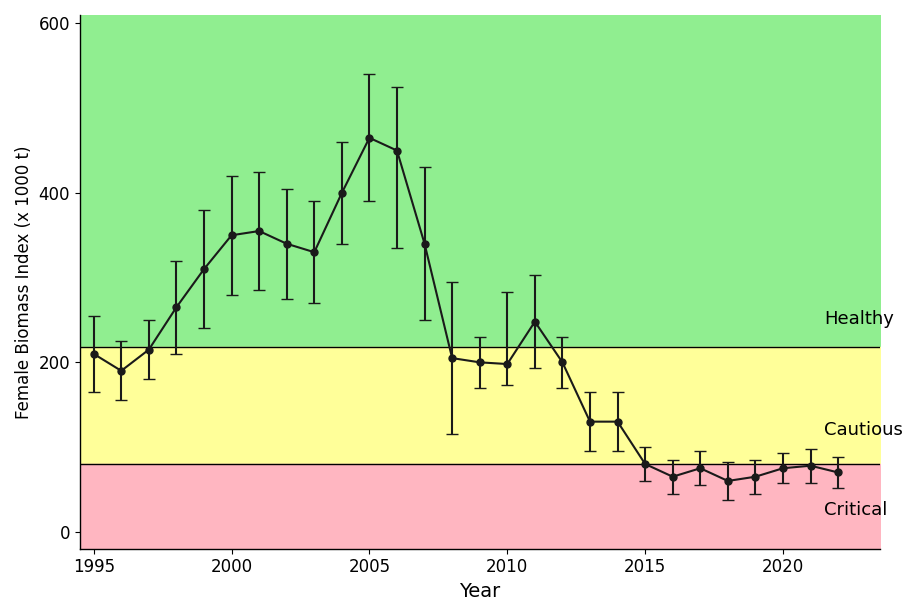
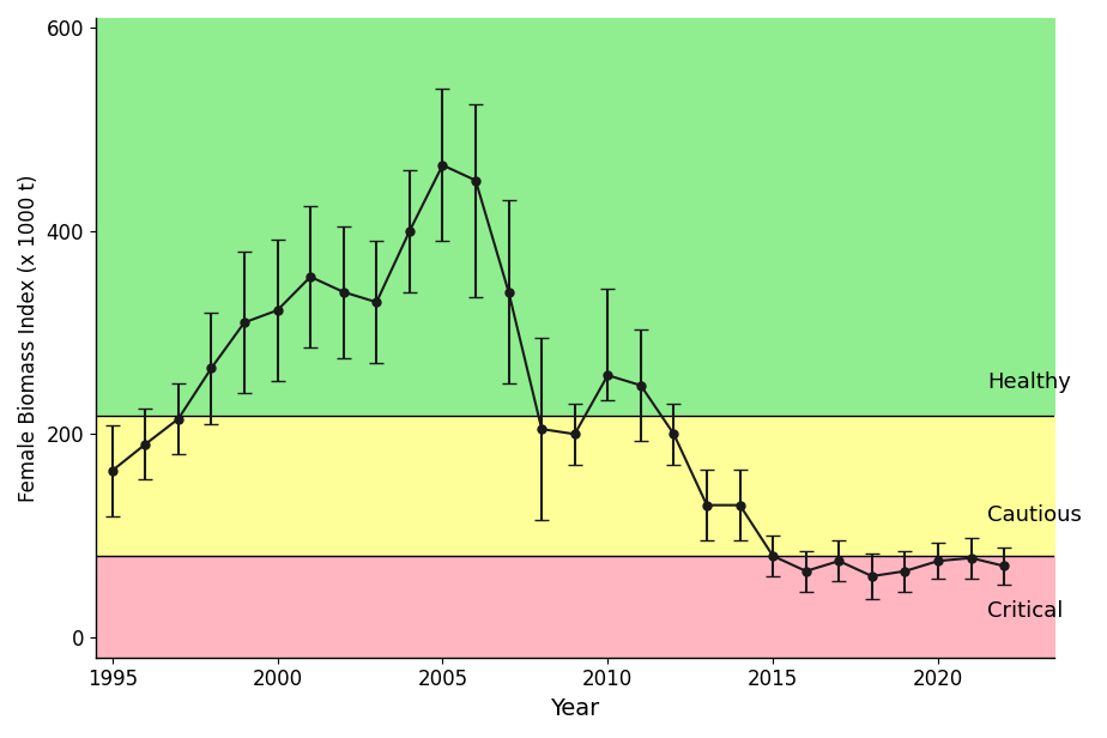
1995: 210 -> 164
2000: 350 -> 322
2010: 198 -> 258
